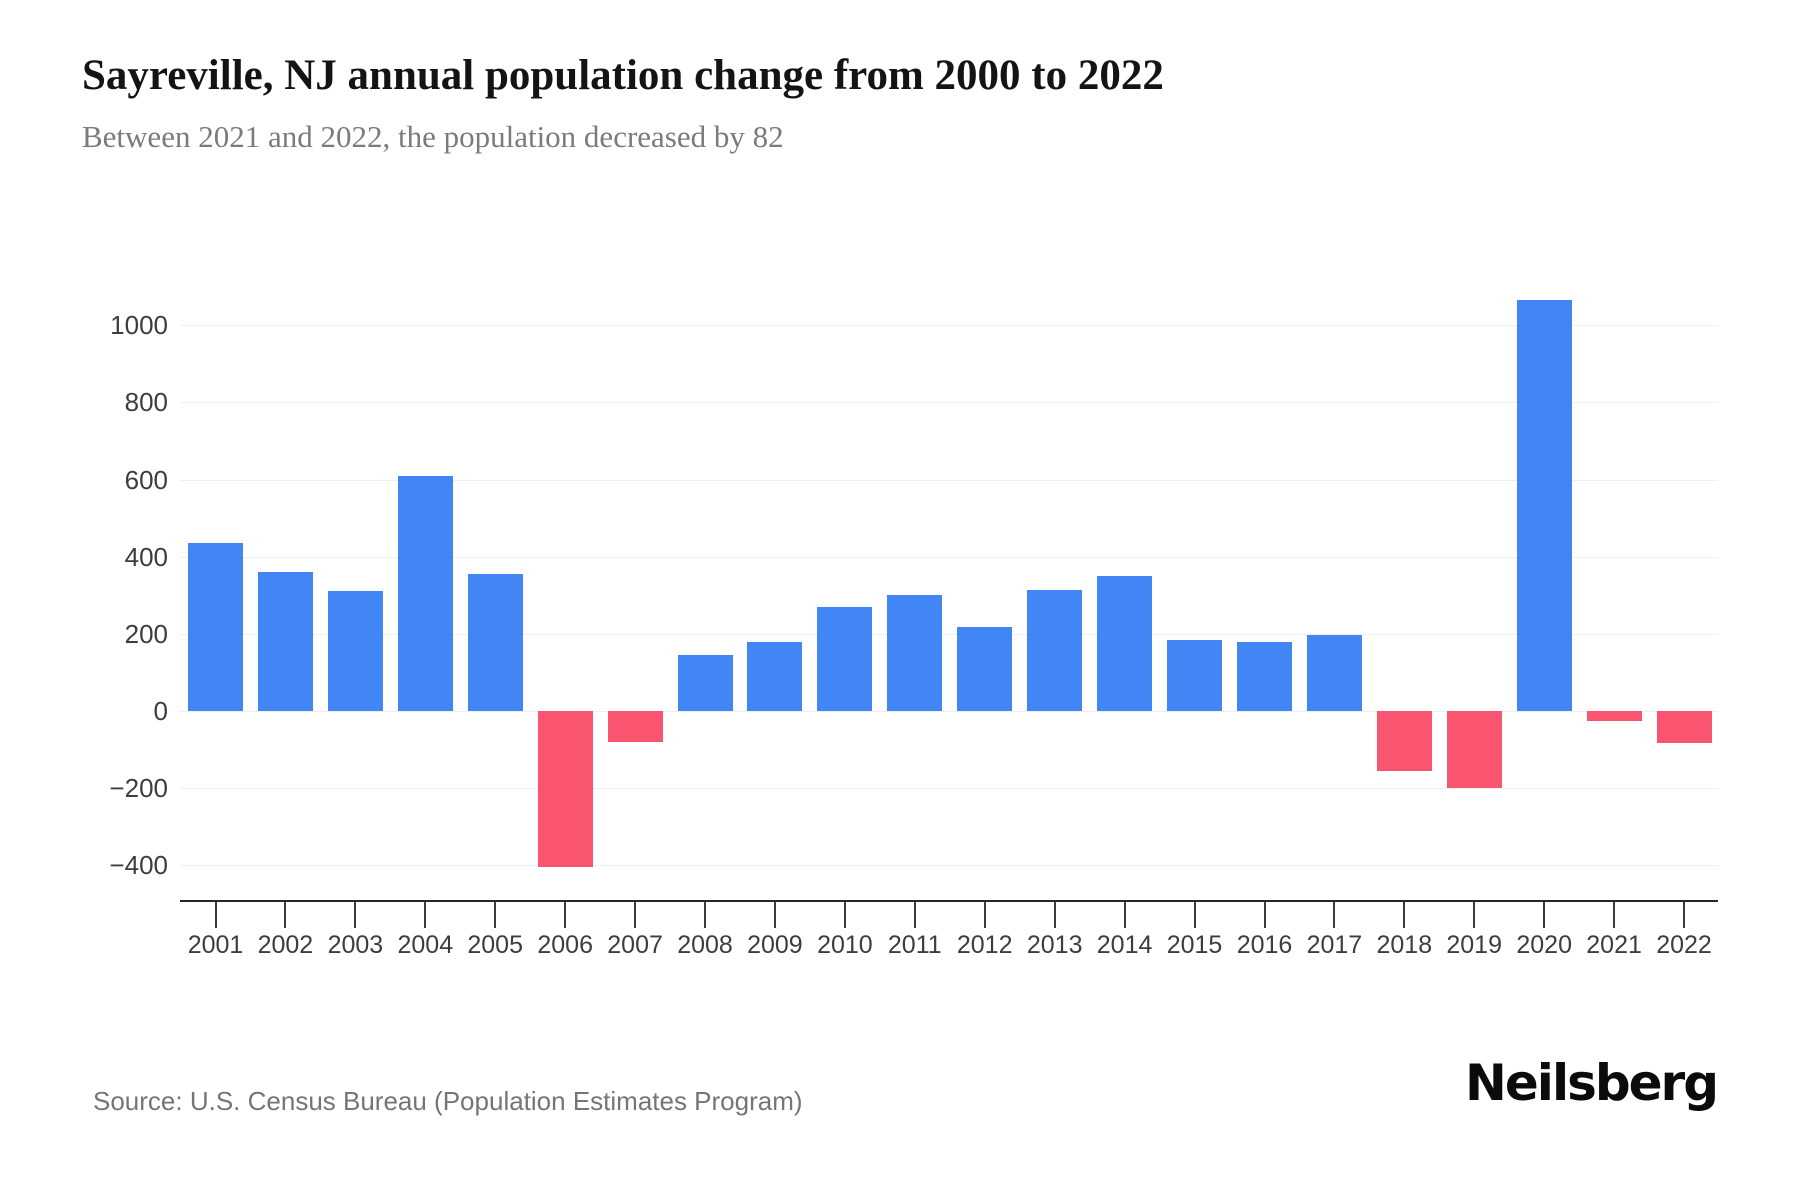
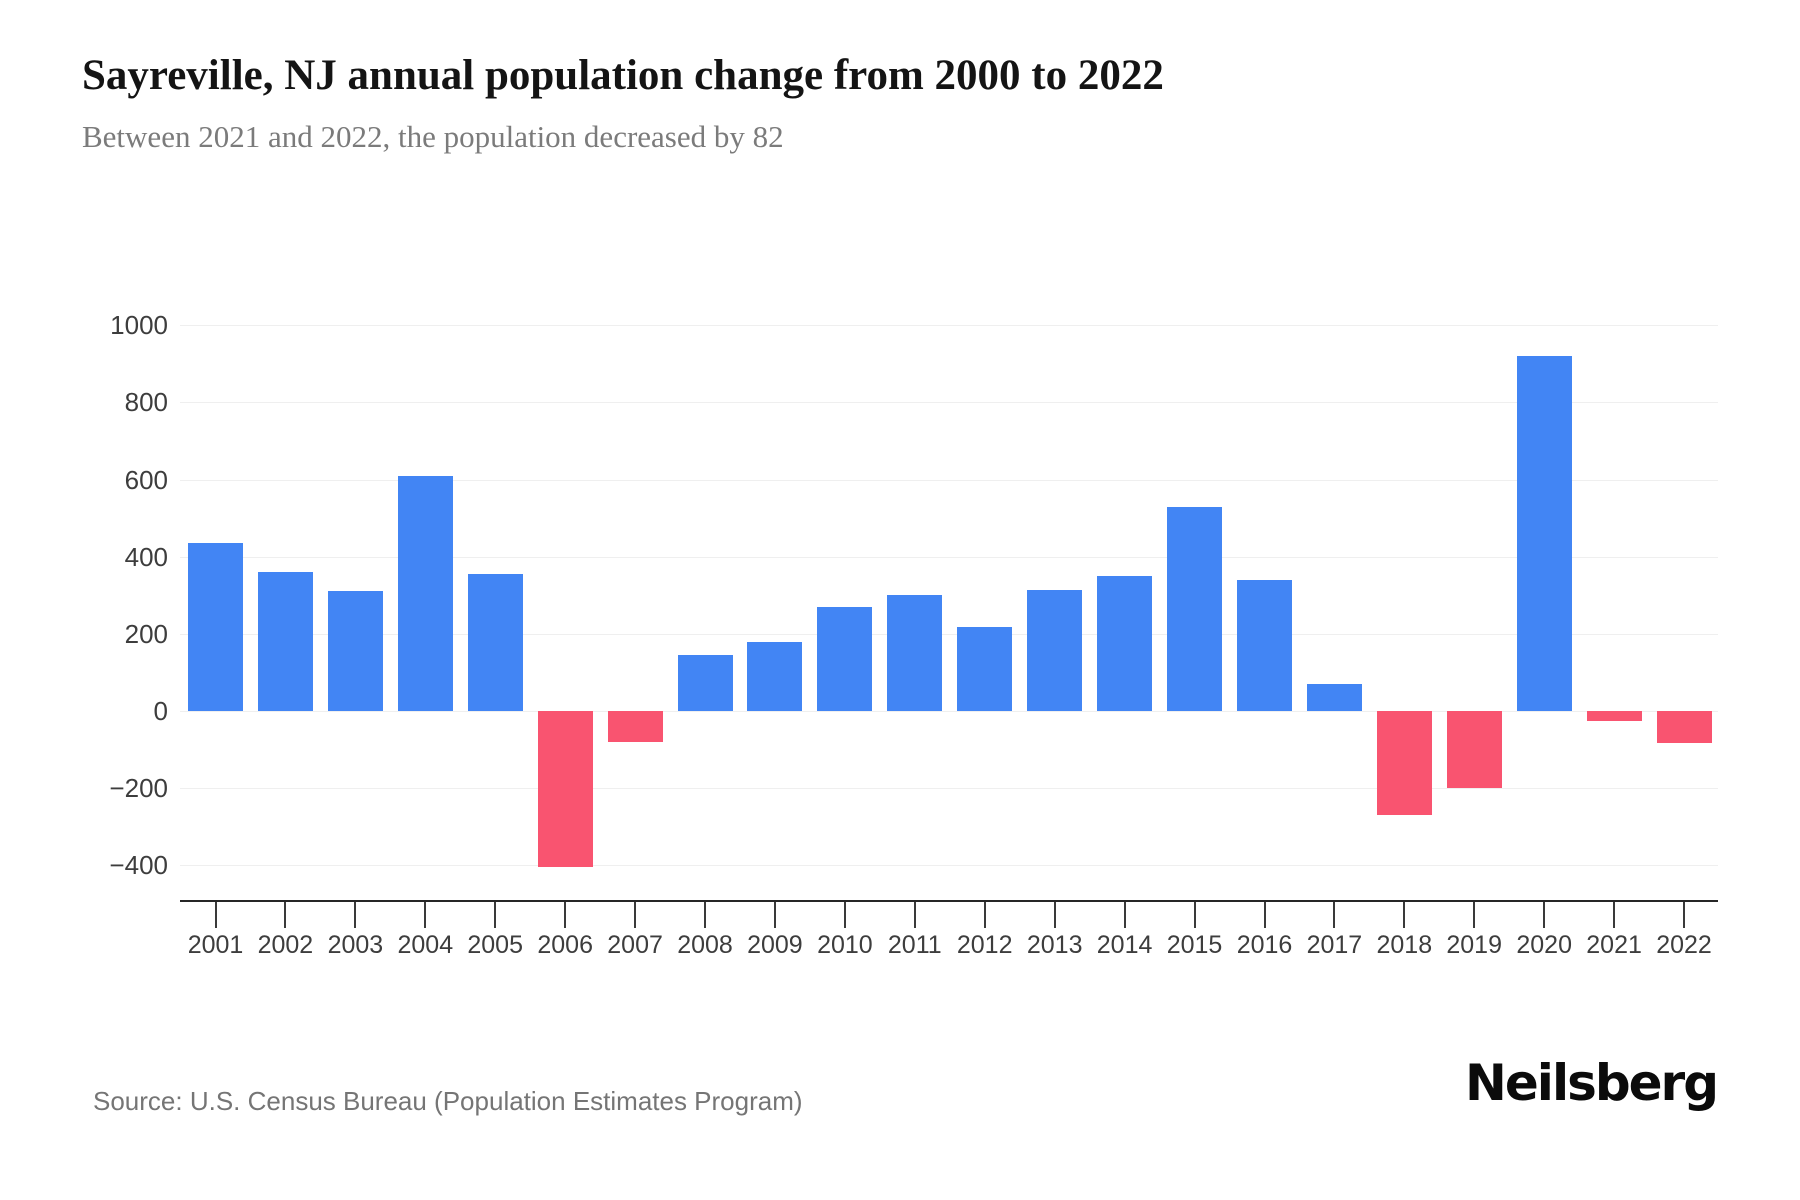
2015: 180 -> 530
2016: 180 -> 340
2017: 200 -> 70
2018: -160 -> -270
2020: 1060 -> 920
